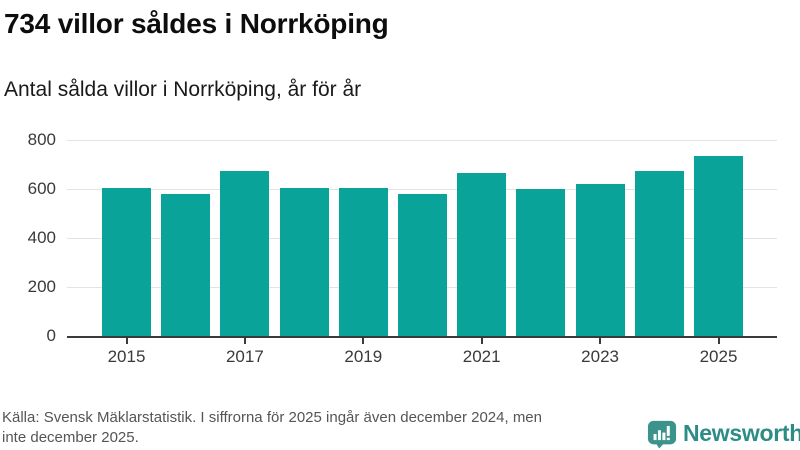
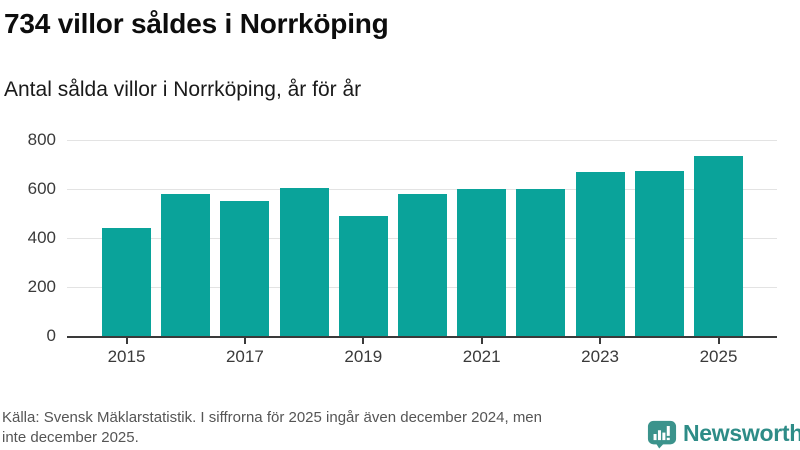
2015: 600 -> 440
2017: 680 -> 550
2019: 600 -> 490
2021: 670 -> 600
2023: 620 -> 670
